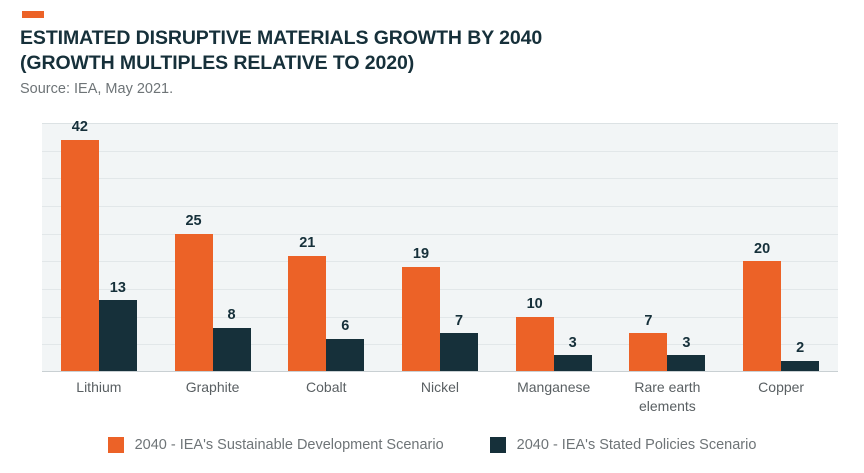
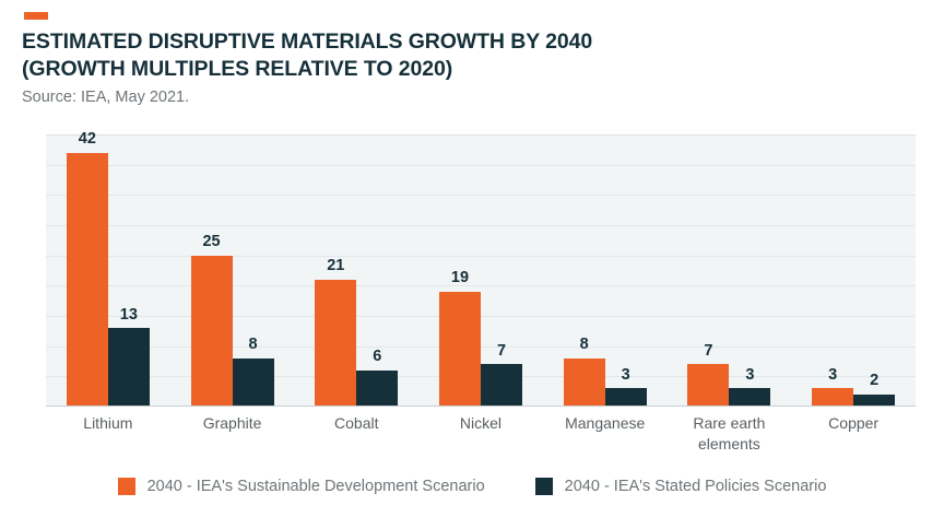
2040 - IEA's Sustainable Development Scenario/Manganese: 10 -> 8
2040 - IEA's Sustainable Development Scenario/Copper: 20 -> 3
